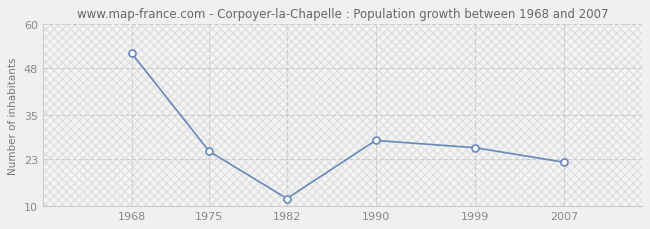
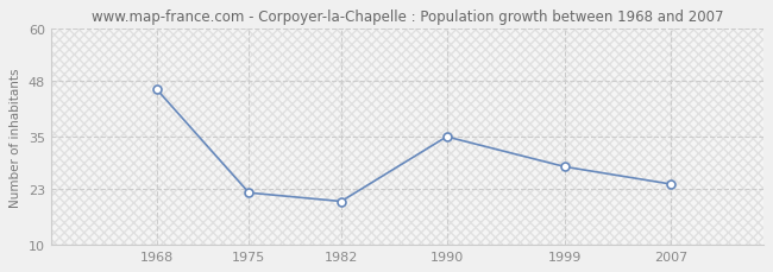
1968: 52 -> 46
1975: 25 -> 22
1982: 12 -> 20
1990: 28 -> 35
1999: 26 -> 28
2007: 22 -> 24
